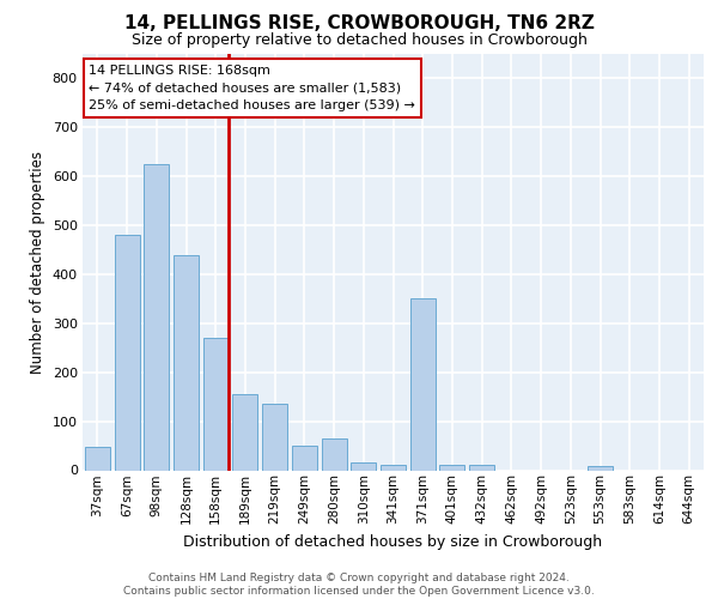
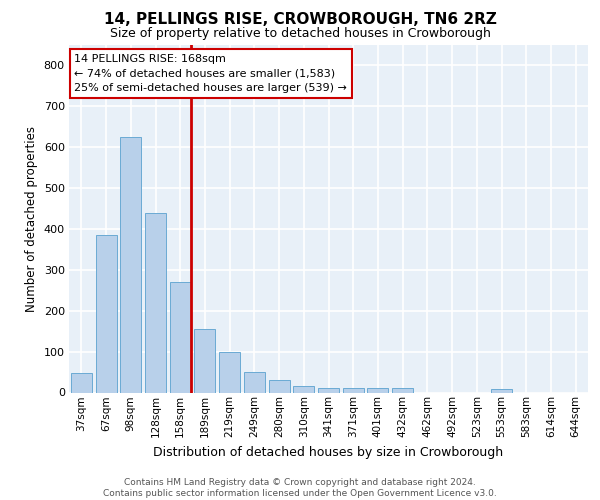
67sqm: 480 -> 385
219sqm: 135 -> 98
280sqm: 65 -> 30
371sqm: 350 -> 10
